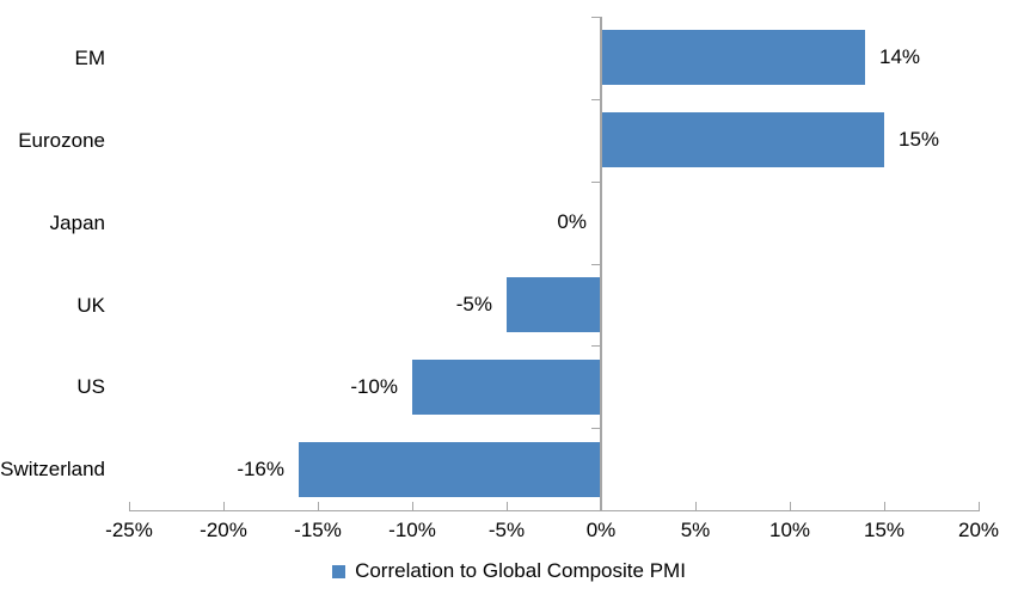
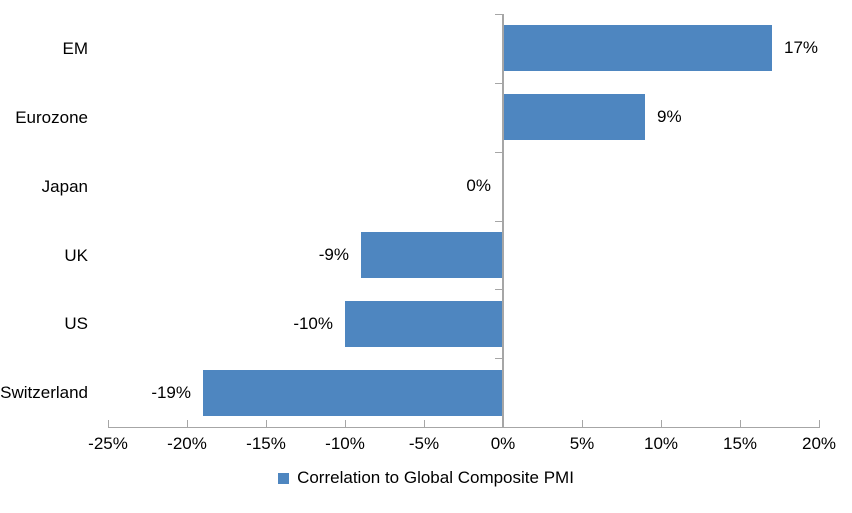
EM: 14% -> 17%
Eurozone: 15% -> 9%
UK: -5% -> -9%
Switzerland: -16% -> -19%
